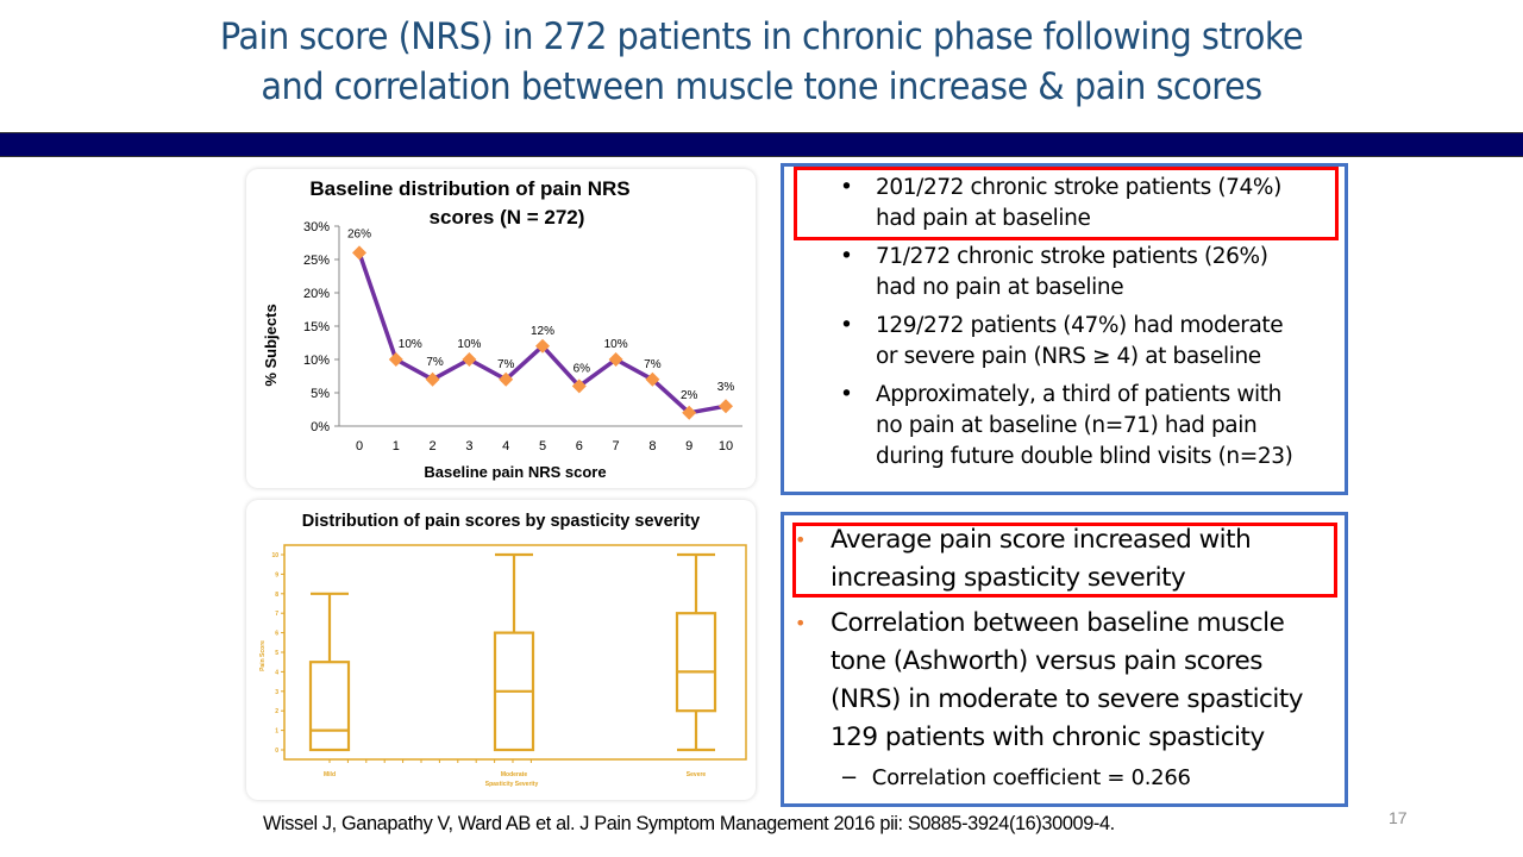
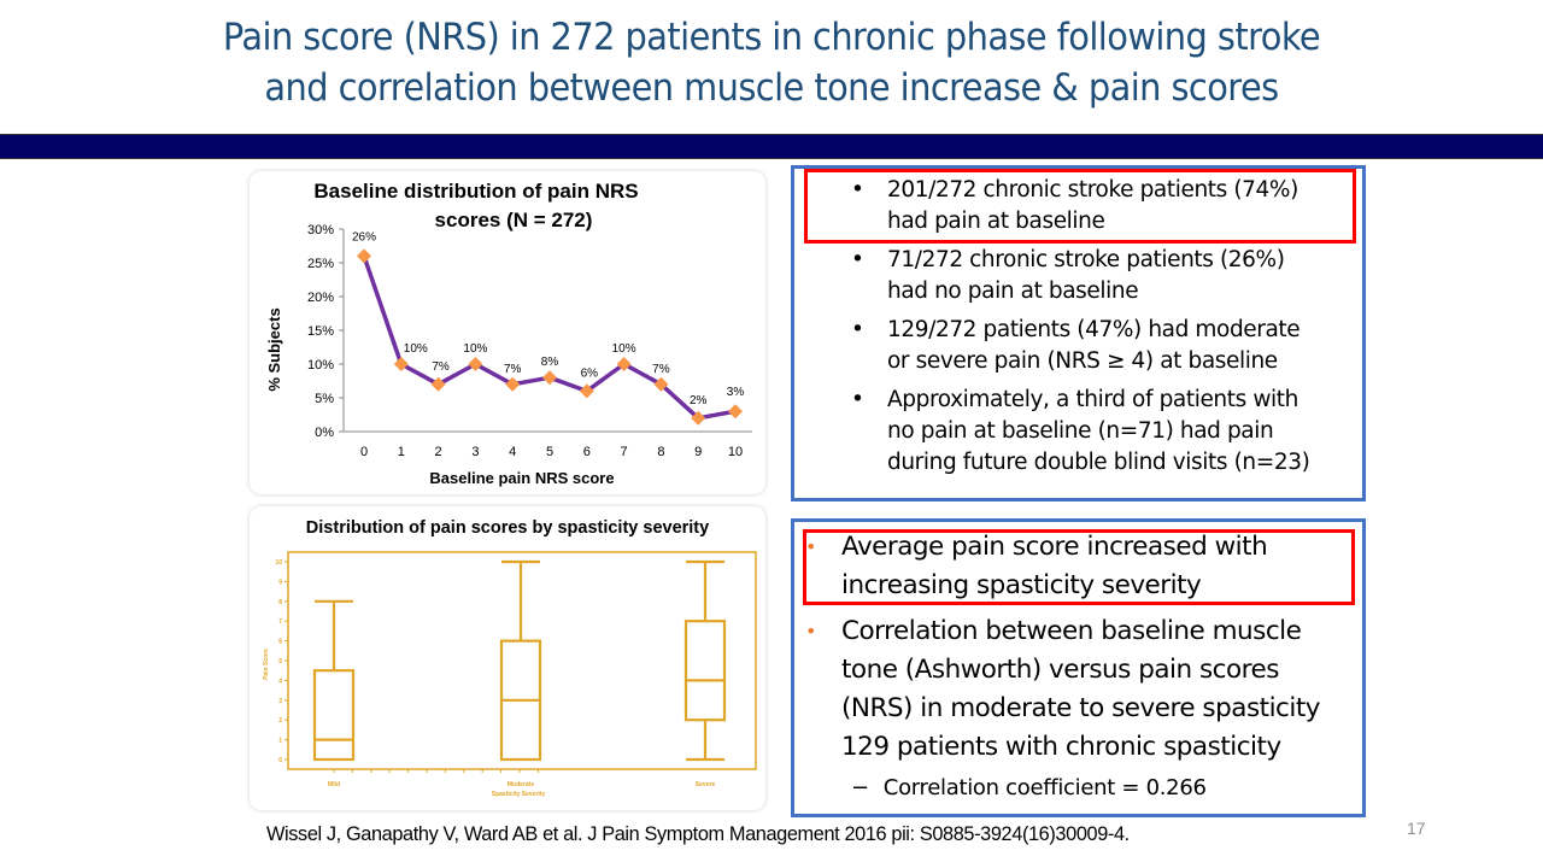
Baseline distribution of pain NRS scores (N = 272)/5: 12% -> 8%
